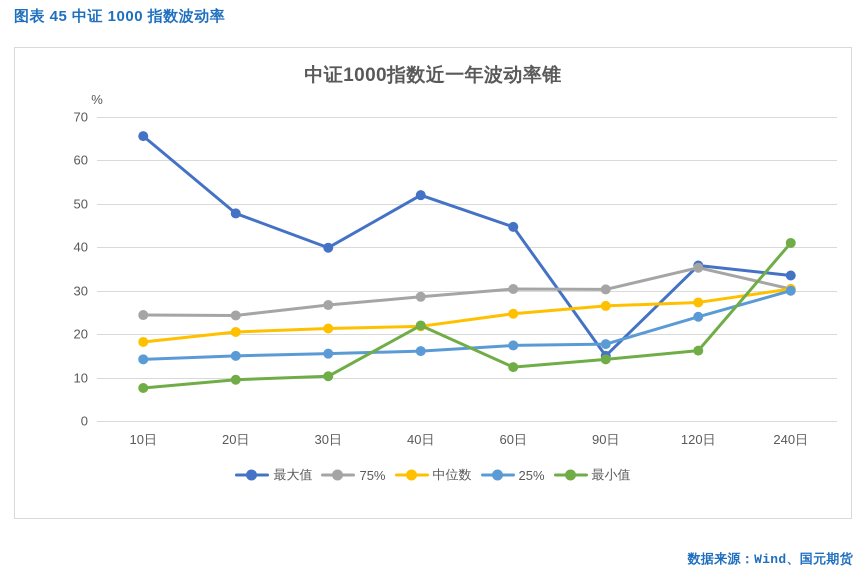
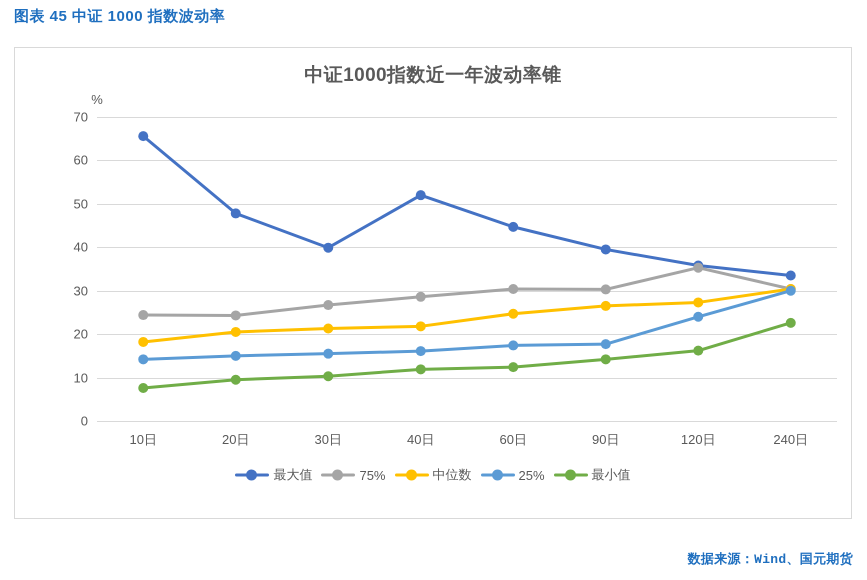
最小值/40日: 22 -> 12
最大值/90日: 15 -> 40
最小值/240日: 41 -> 23
